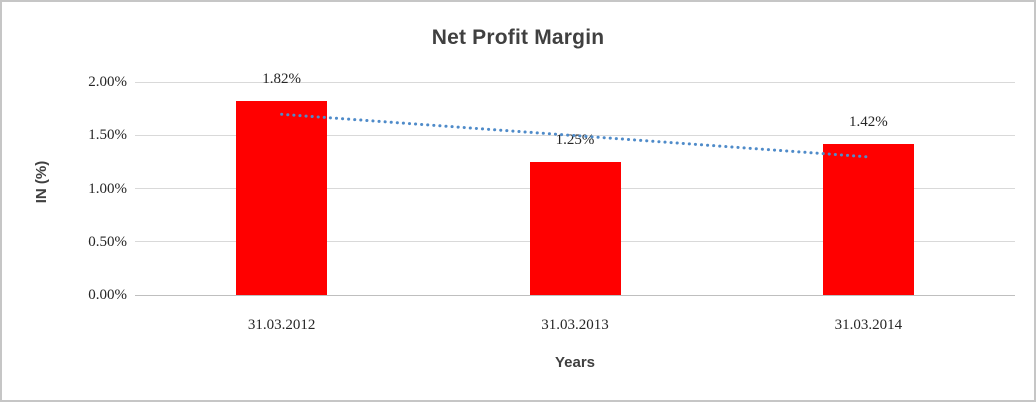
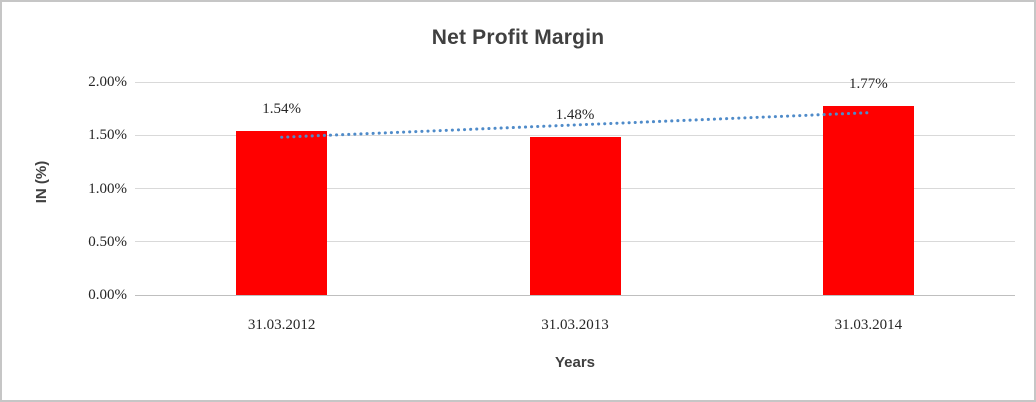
31.03.2012: 1.82% -> 1.54%
31.03.2013: 1.25% -> 1.48%
31.03.2014: 1.42% -> 1.77%
